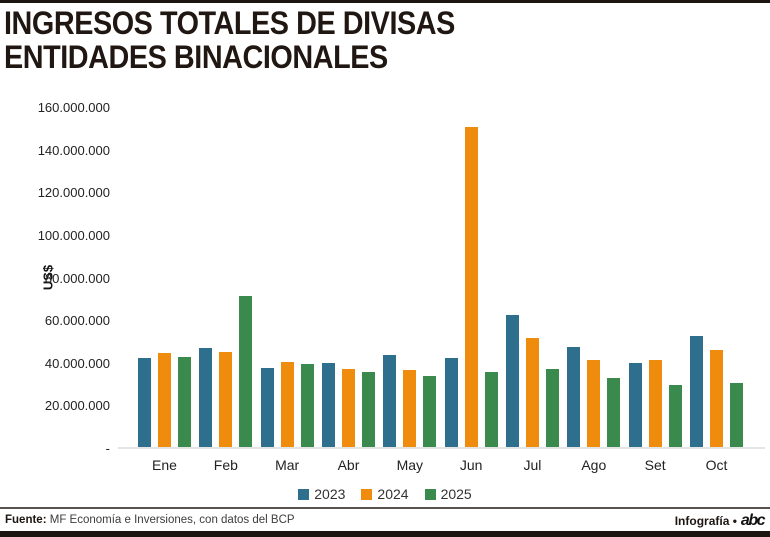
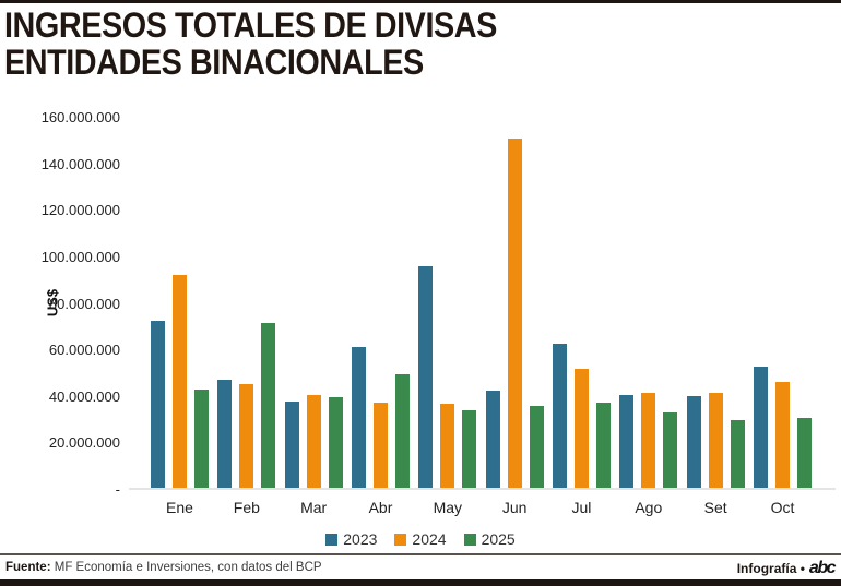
2023/Ene: 42000000 -> 72000000
2024/Ene: 44000000 -> 92000000
2023/Abr: 40000000 -> 61000000
2025/Abr: 36000000 -> 49000000
2023/May: 44000000 -> 96000000
2023/Ago: 47000000 -> 40000000
